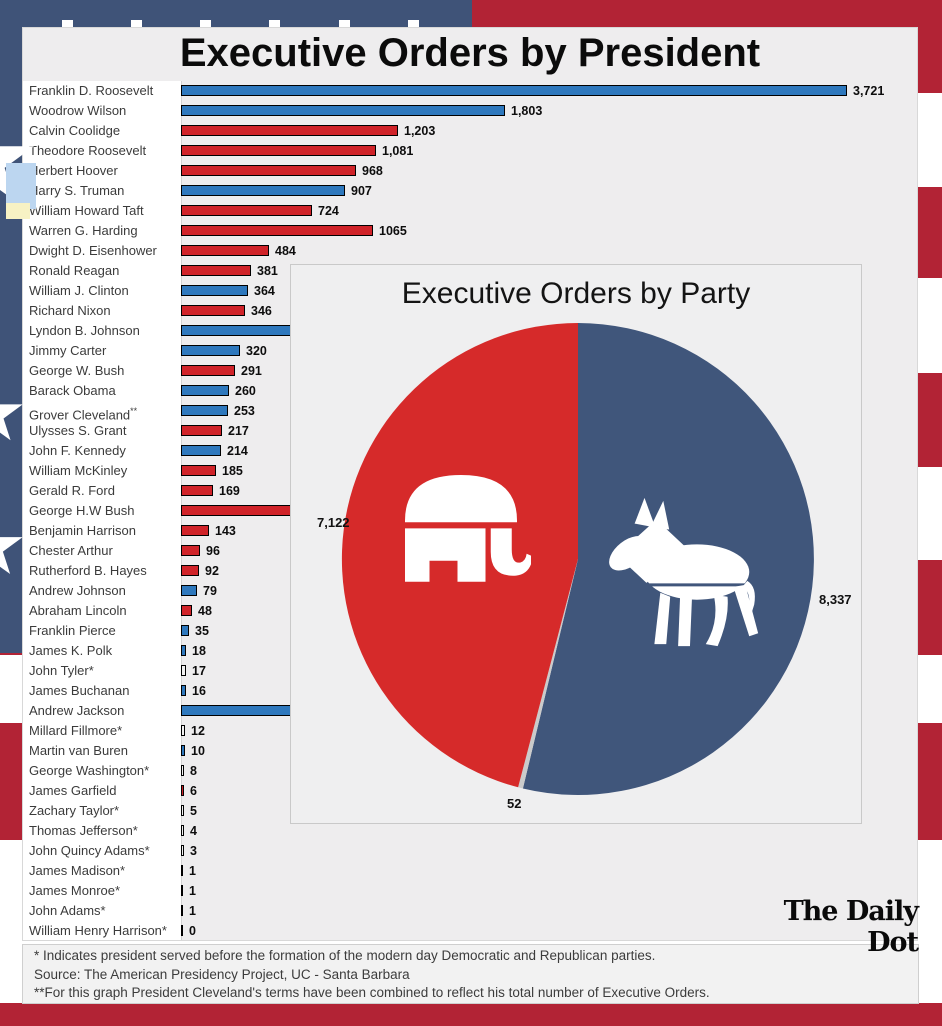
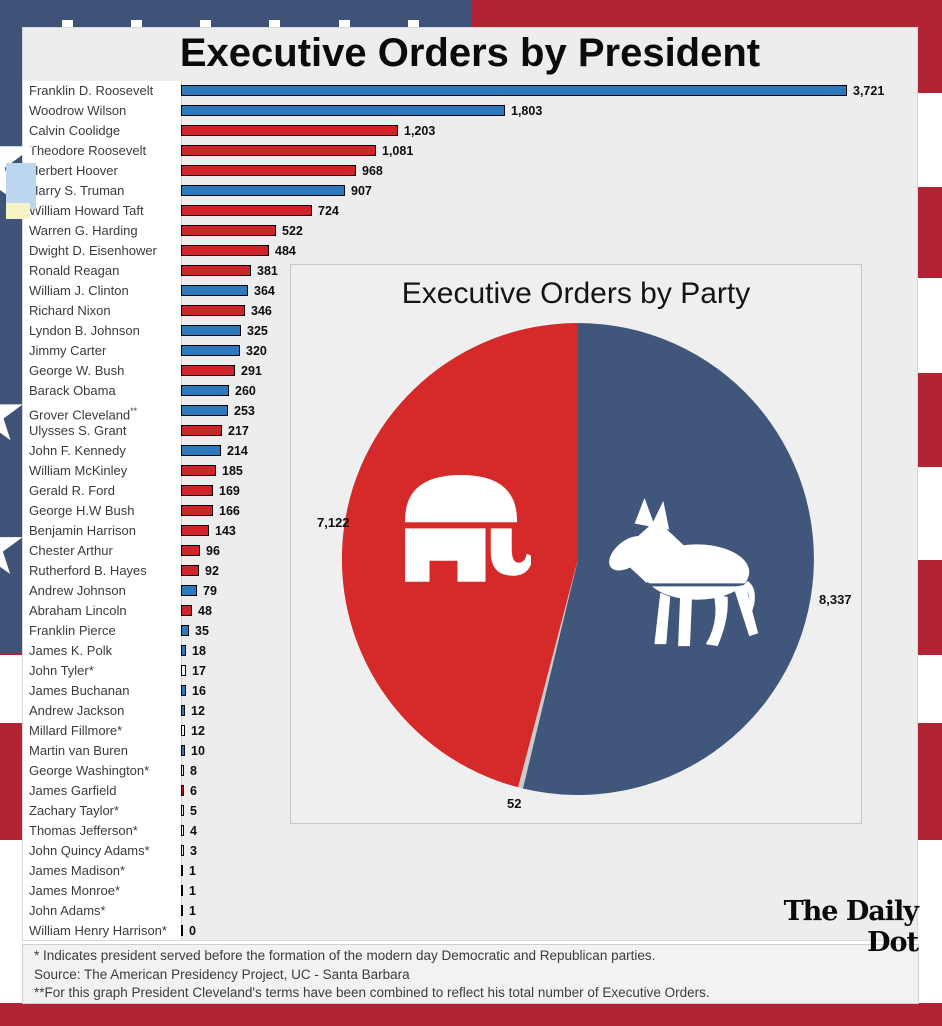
Executive Orders by President/Warren G. Harding: 1065 -> 522
Executive Orders by President/Lyndon B. Johnson: 1291 -> 325
Executive Orders by President/George H.W Bush: 1706 -> 166
Executive Orders by President/Andrew Jackson: 875 -> 12
